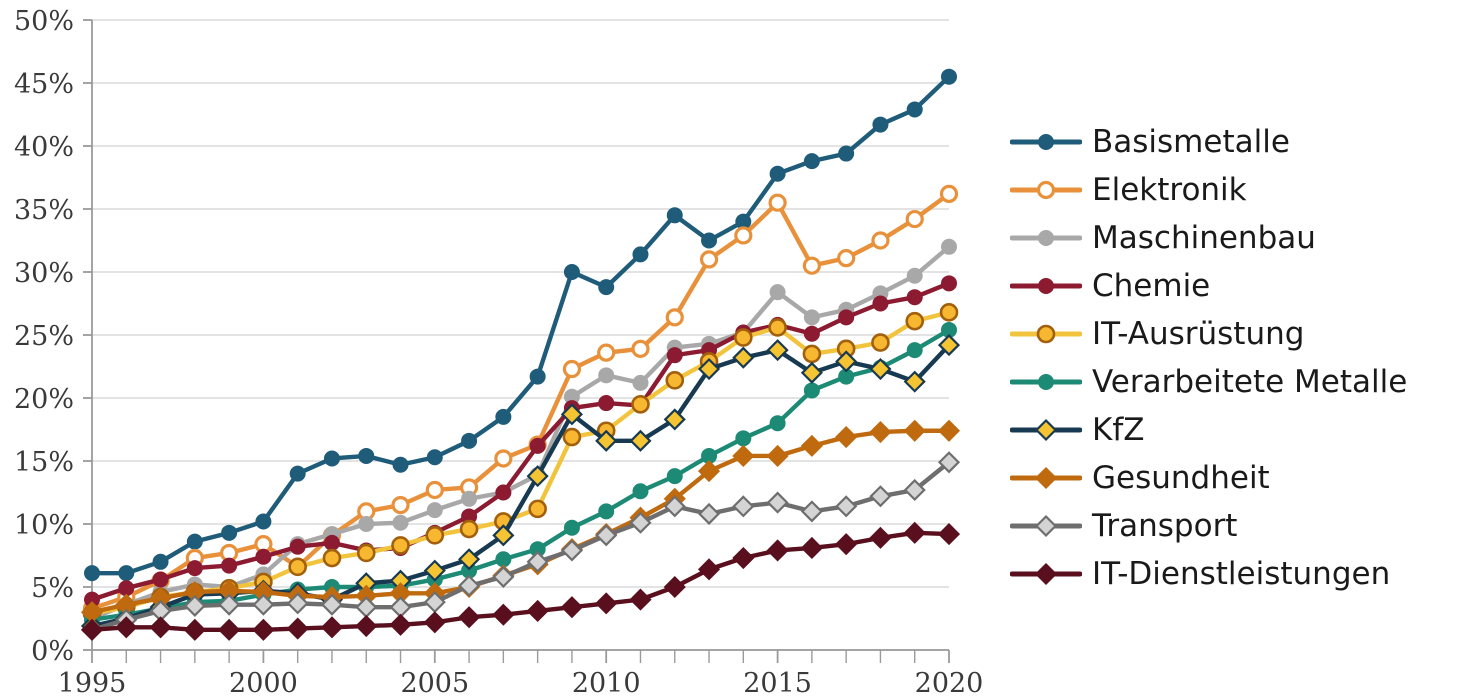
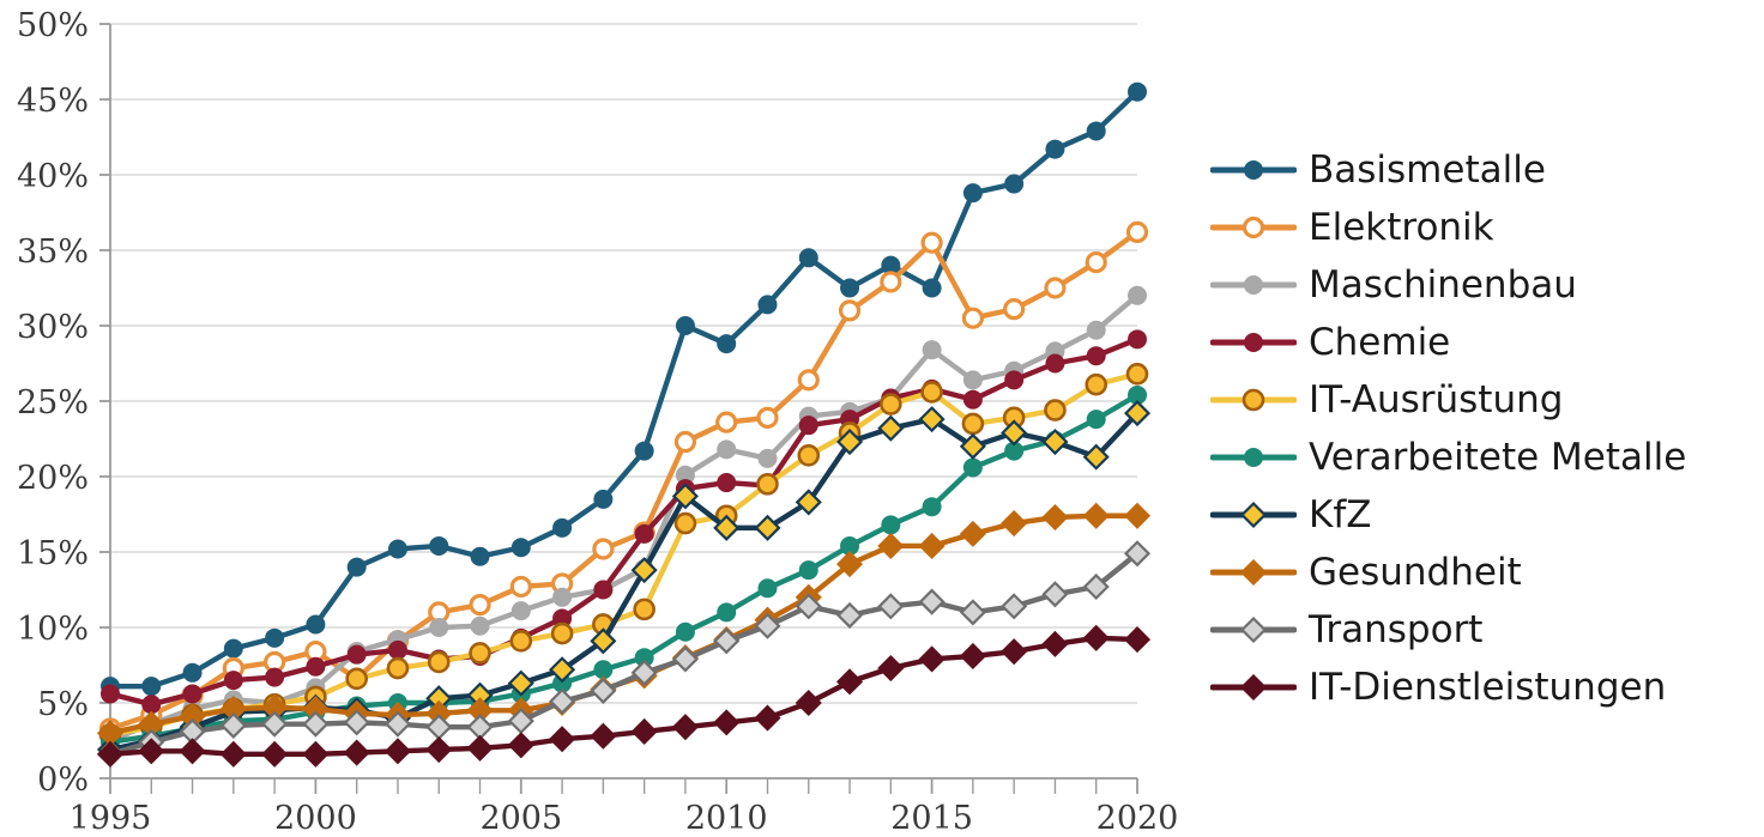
Chemie/1995: 4.0% -> 5.6%
Basismetalle/2015: 37.8% -> 32.5%
